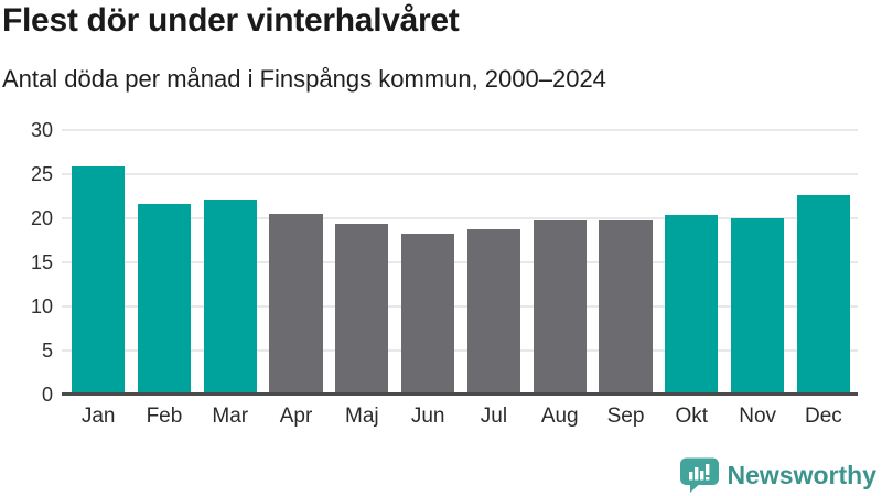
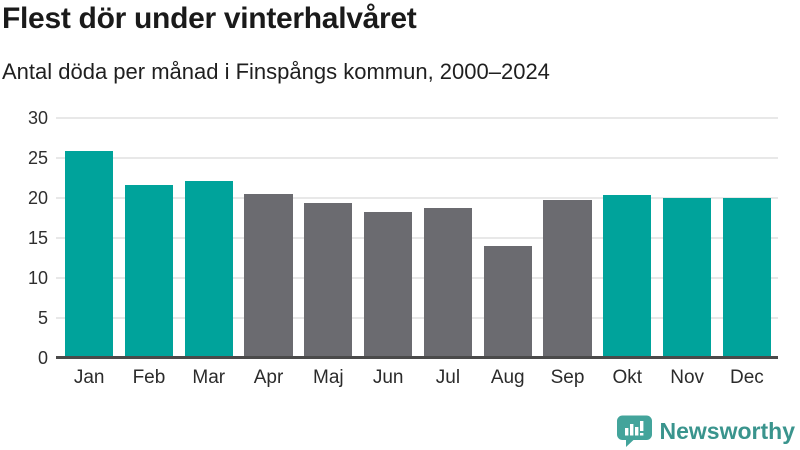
Aug: 20 -> 14
Dec: 23 -> 20
